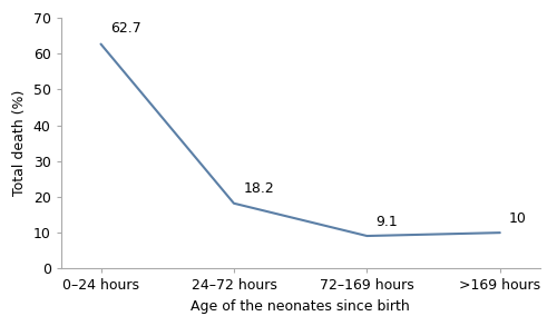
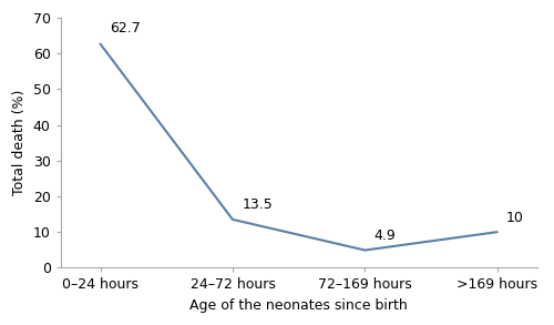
24–72 hours: 18.2 -> 13.5
72–169 hours: 9.1 -> 4.9
